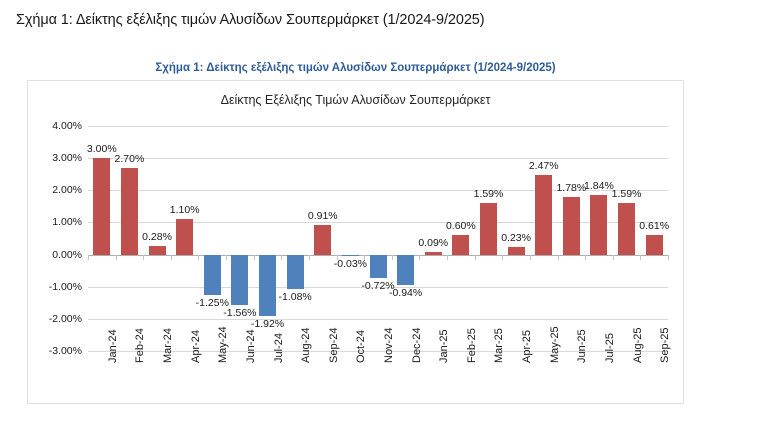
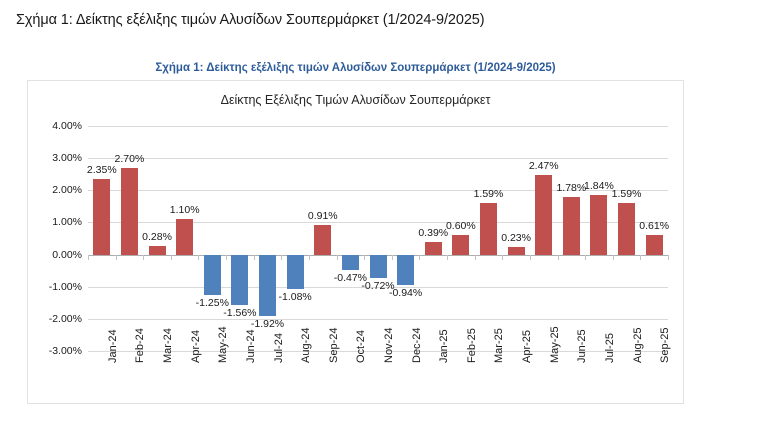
Jan-24: 3.00% -> 2.35%
Oct-24: -0.03% -> -0.47%
Jan-25: 0.09% -> 0.39%
